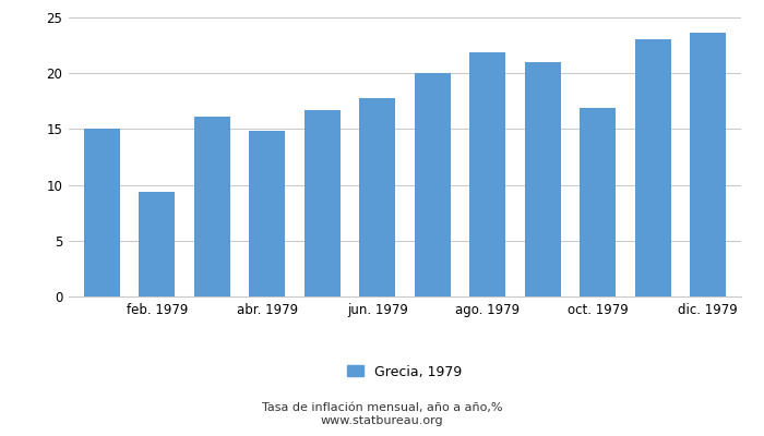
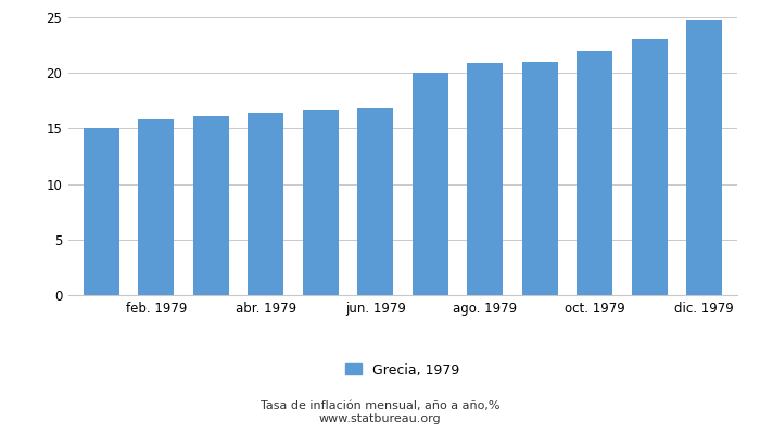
feb. 1979: 9.4 -> 15.8
abr. 1979: 14.8 -> 16.4
jun. 1979: 17.8 -> 16.8
ago. 1979: 21.9 -> 20.9
oct. 1979: 16.9 -> 22.0
dic. 1979: 23.6 -> 24.8
